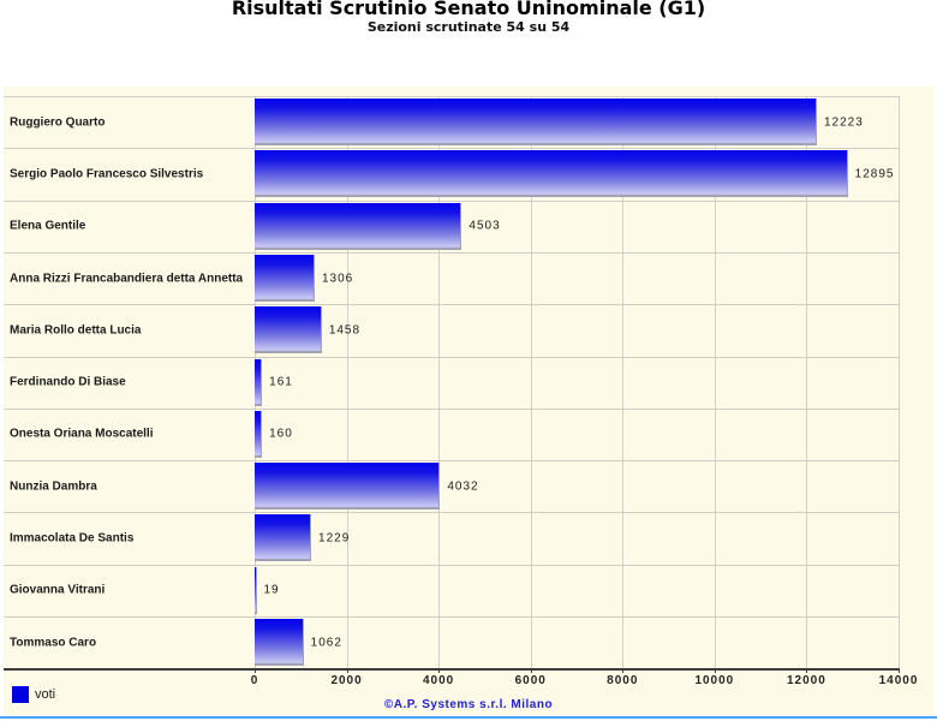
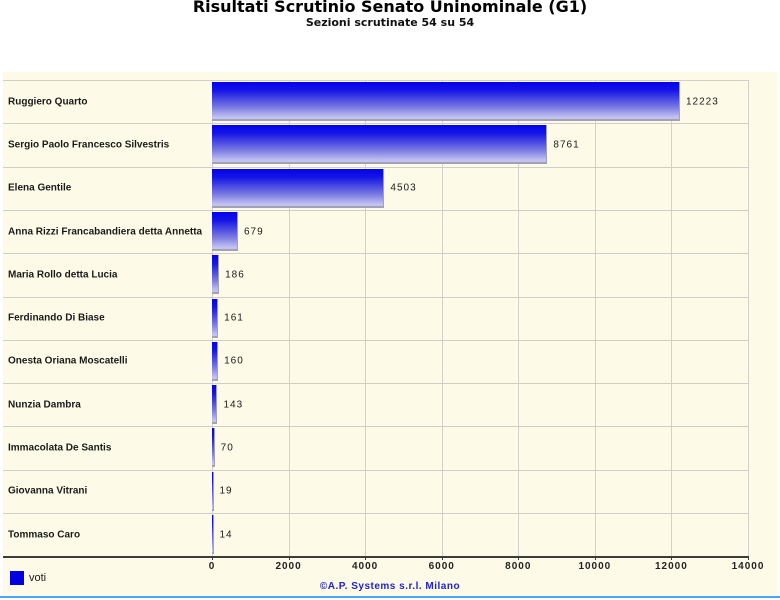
Sergio Paolo Francesco Silvestris: 12895 -> 8761
Anna Rizzi Francabandiera detta Annetta: 1306 -> 679
Maria Rollo detta Lucia: 1458 -> 186
Nunzia Dambra: 4032 -> 143
Immacolata De Santis: 1229 -> 70
Tommaso Caro: 1062 -> 14
